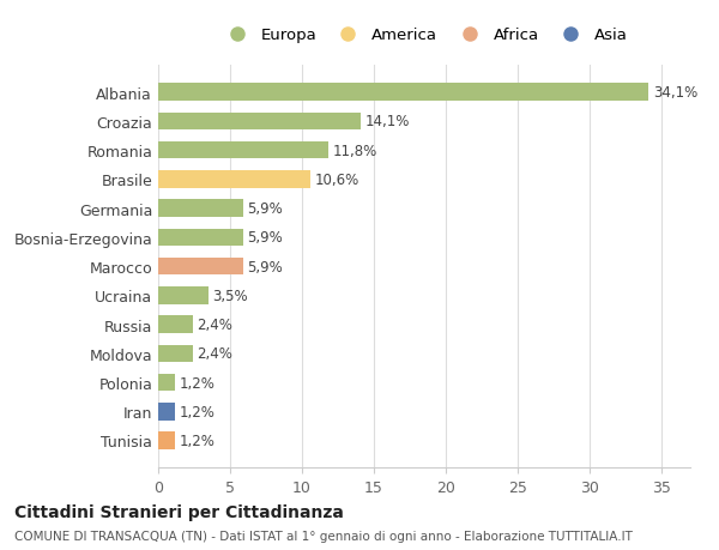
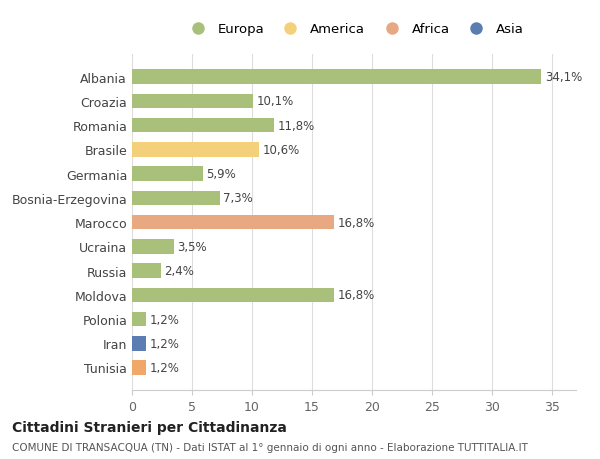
Croazia: 14,1% -> 10,1%
Bosnia-Erzegovina: 5,9% -> 7,3%
Marocco: 5,9% -> 16,8%
Moldova: 2,4% -> 16,8%
